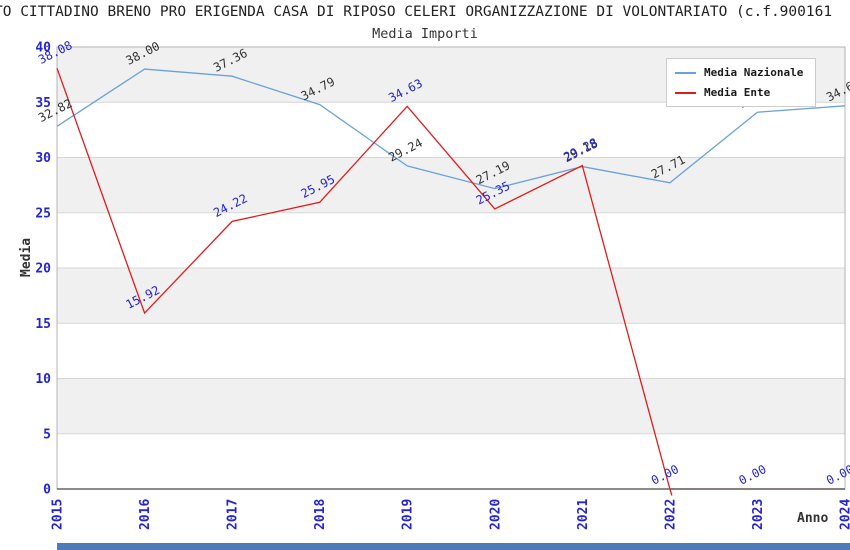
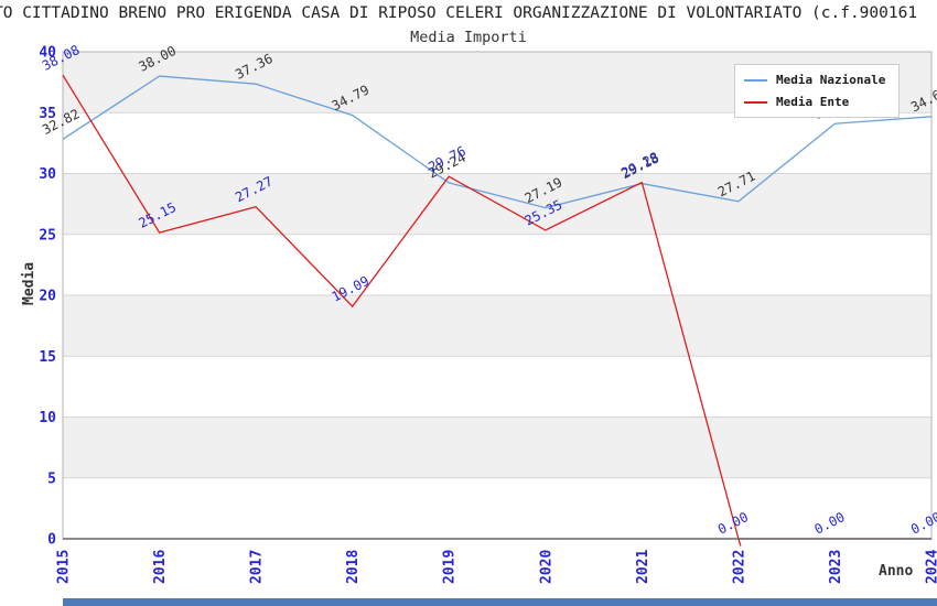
Media Ente/2016: 15.92 -> 25.15
Media Ente/2017: 24.22 -> 27.27
Media Ente/2018: 25.95 -> 19.09
Media Ente/2019: 34.63 -> 29.76
